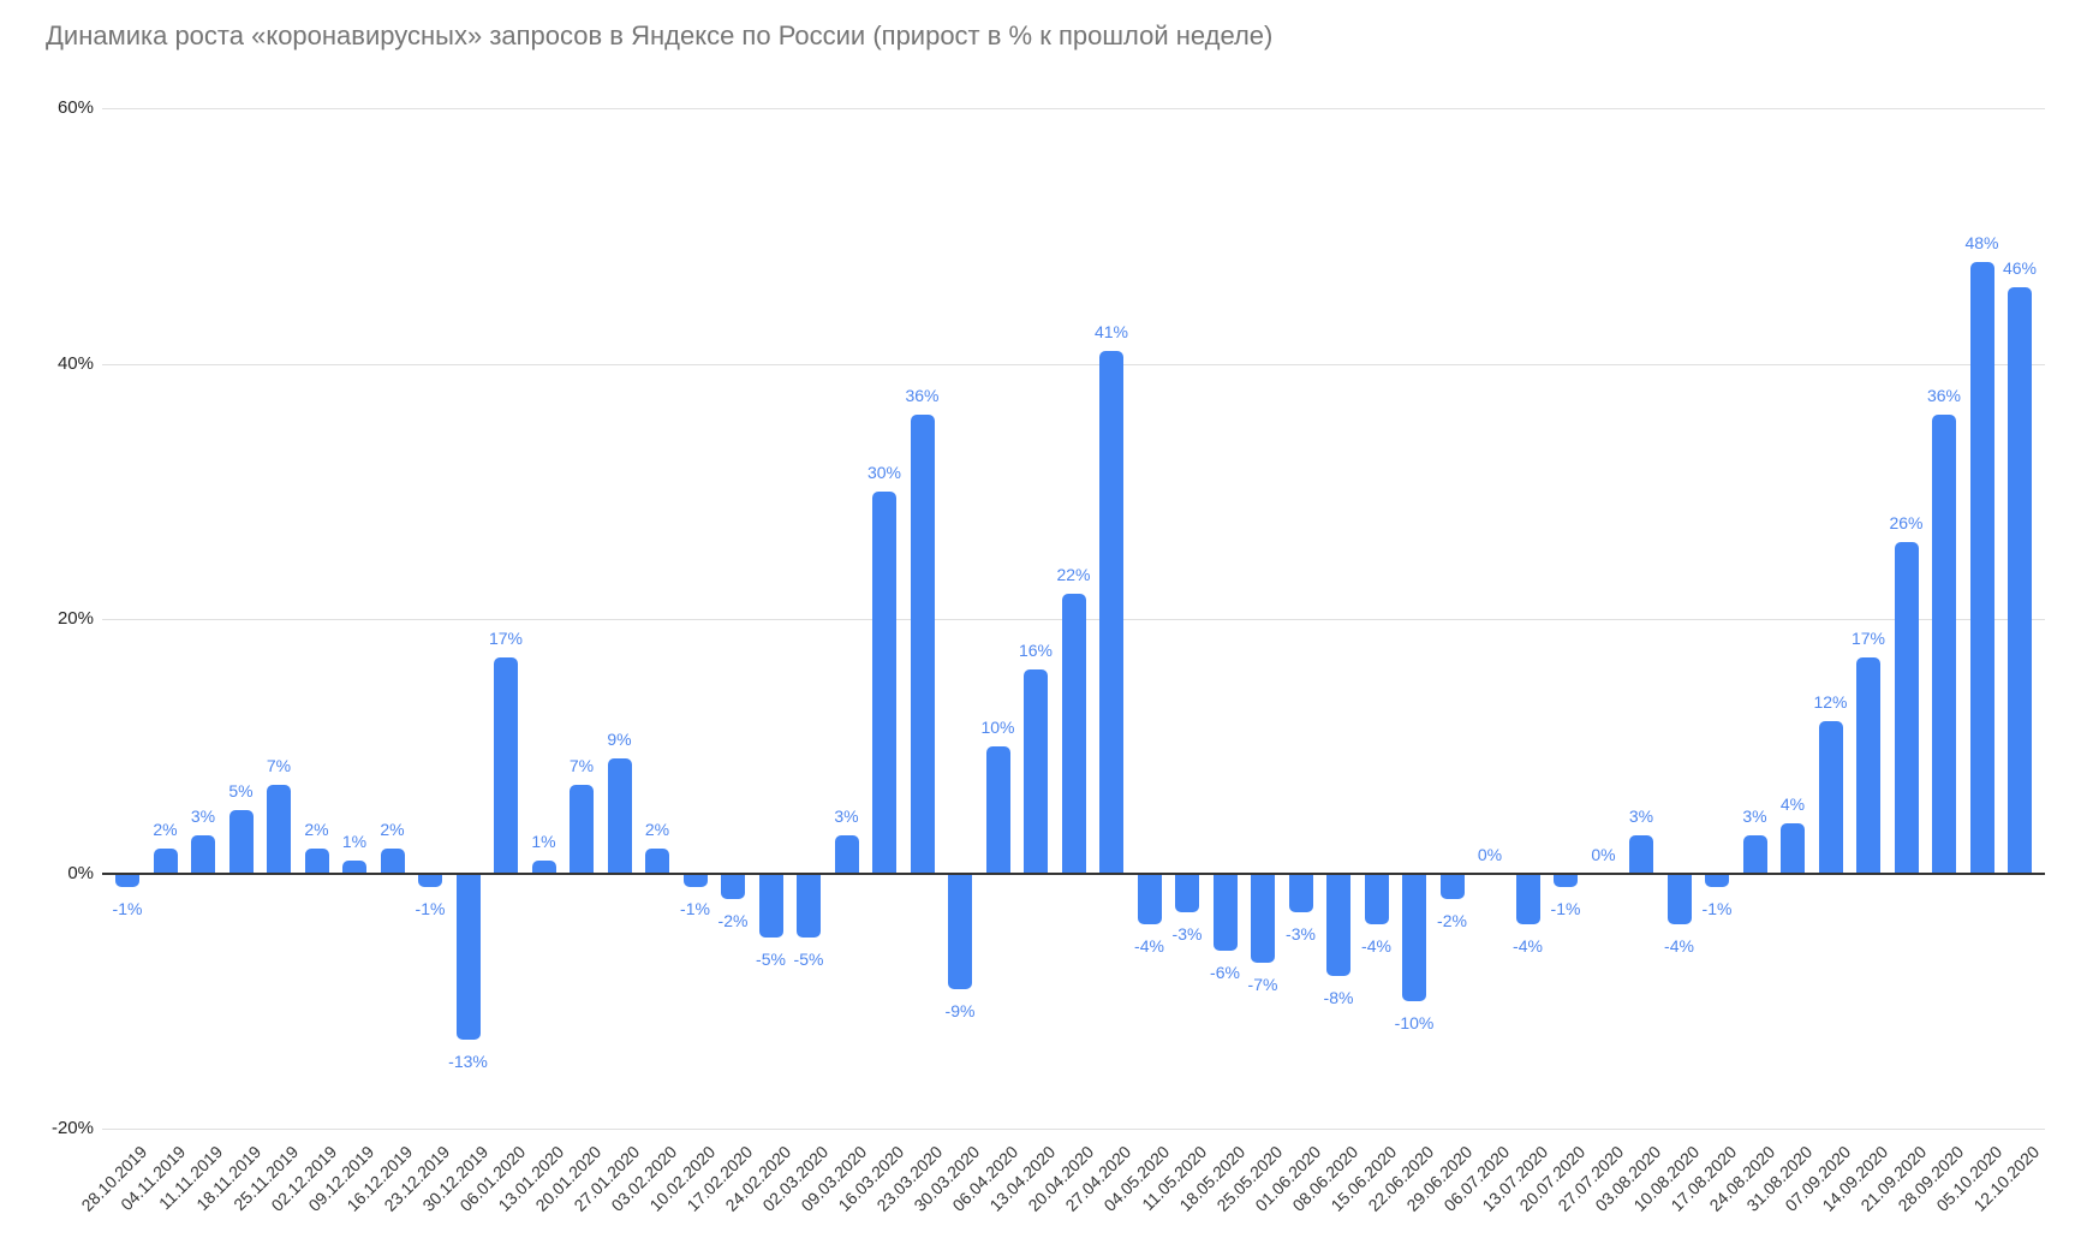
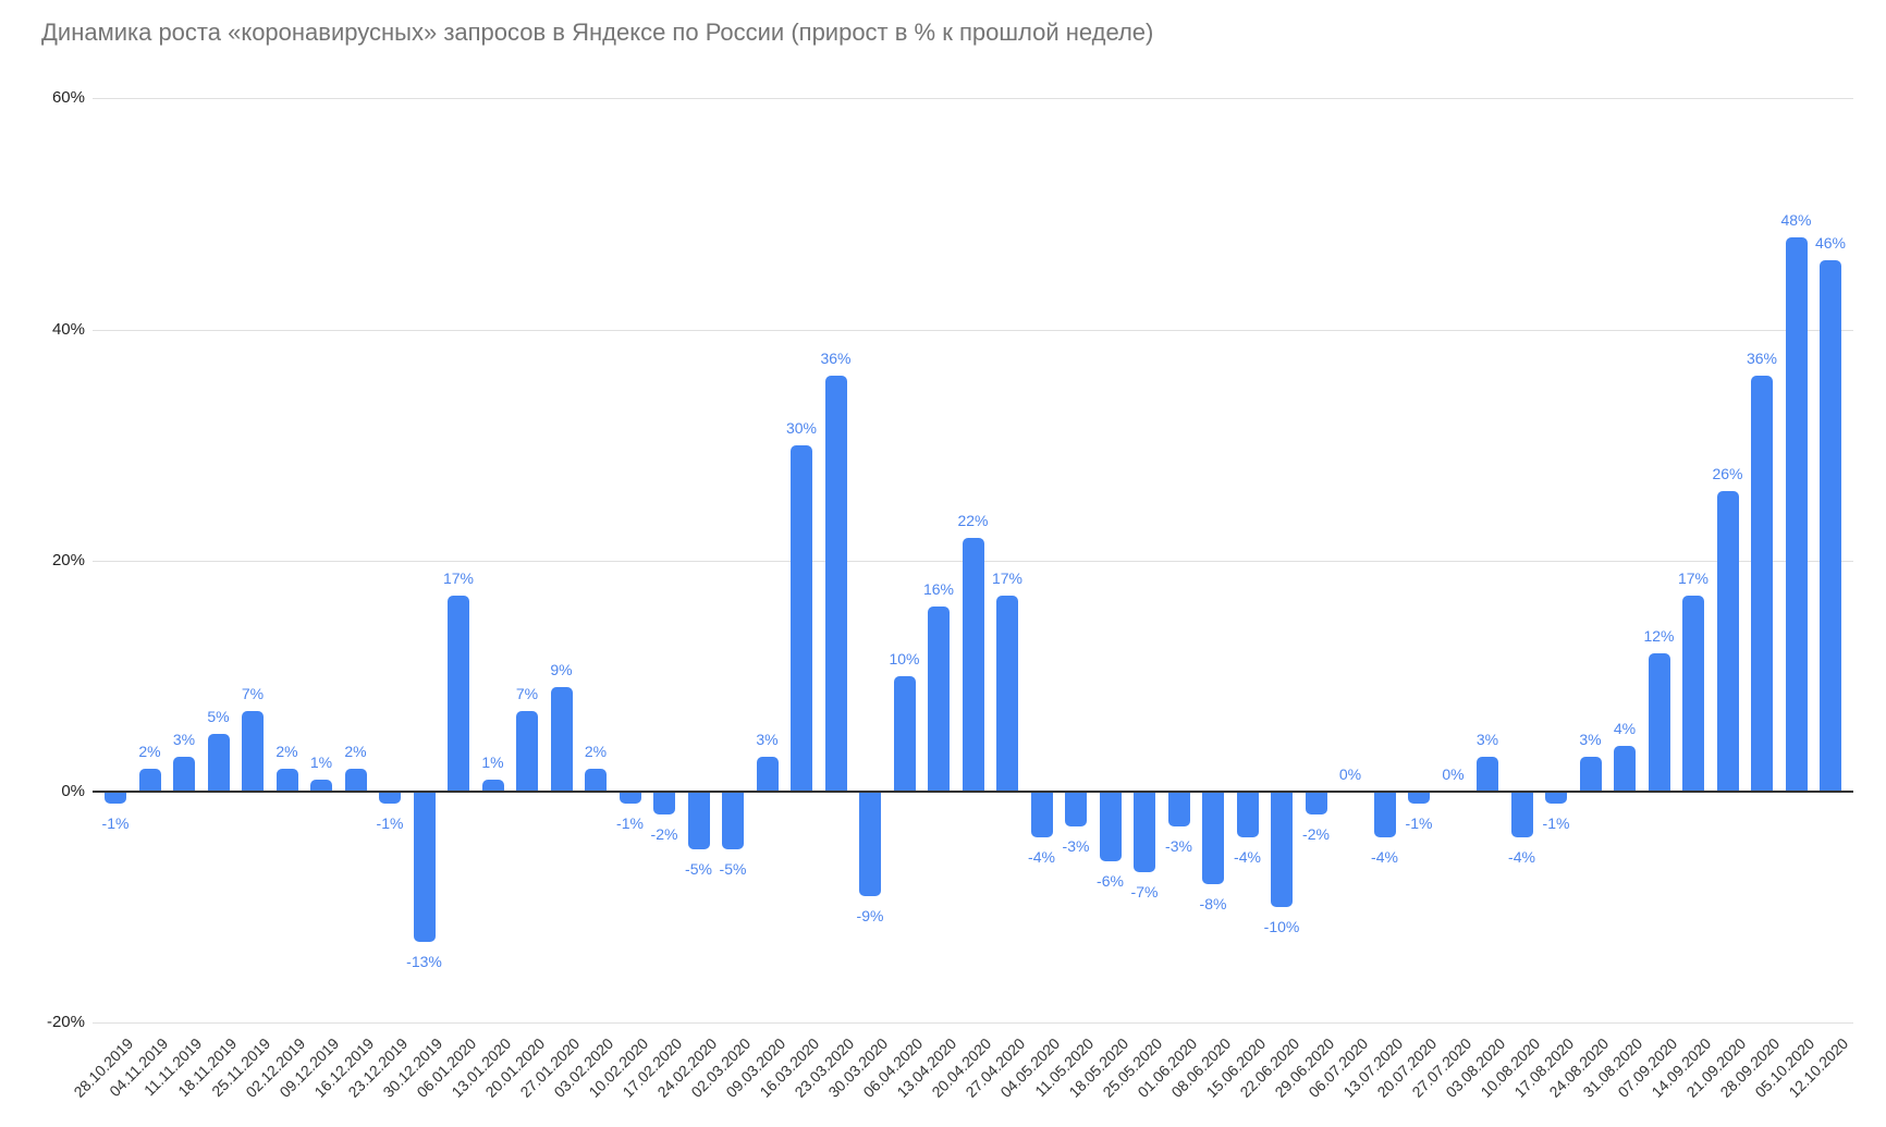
27.04.2020: 41% -> 17%
